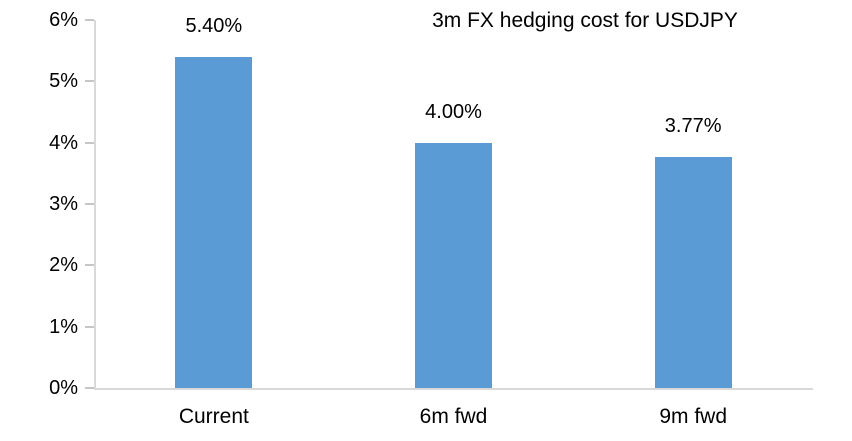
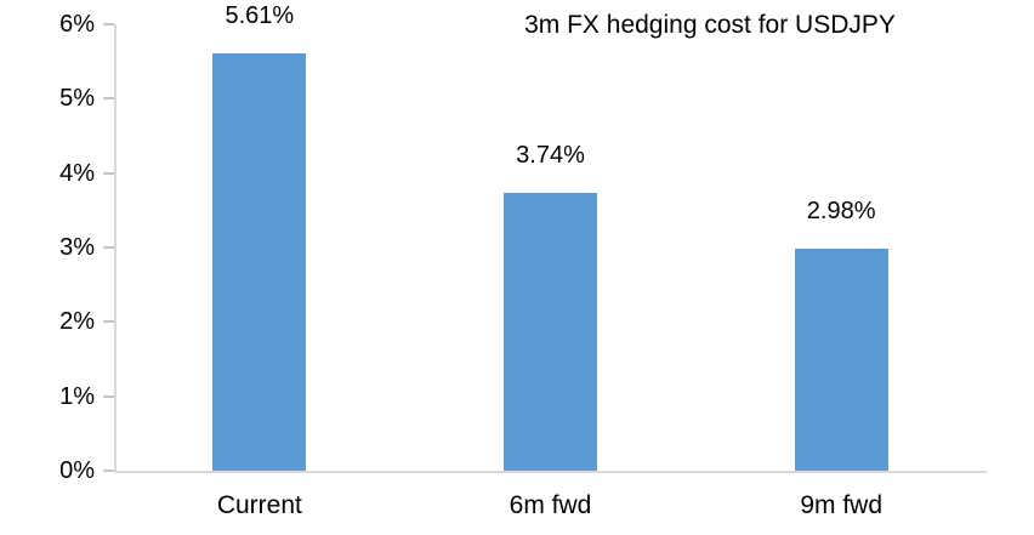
Current: 5.40% -> 5.61%
6m fwd: 4.00% -> 3.74%
9m fwd: 3.77% -> 2.98%
